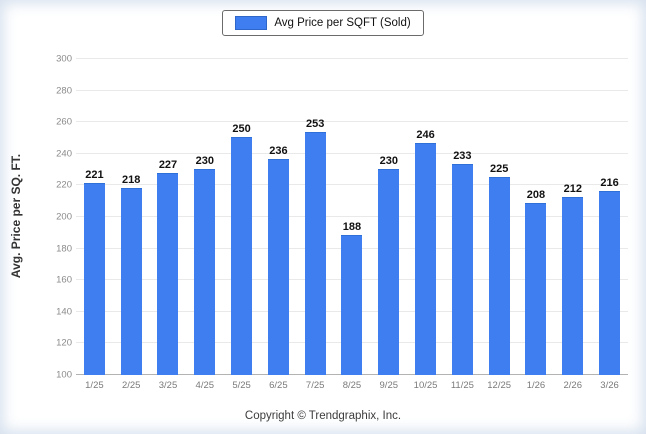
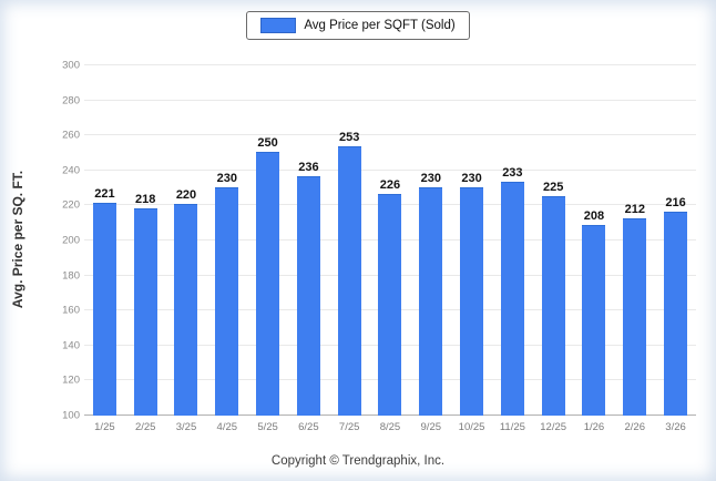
3/25: 227 -> 220
8/25: 188 -> 226
10/25: 246 -> 230
